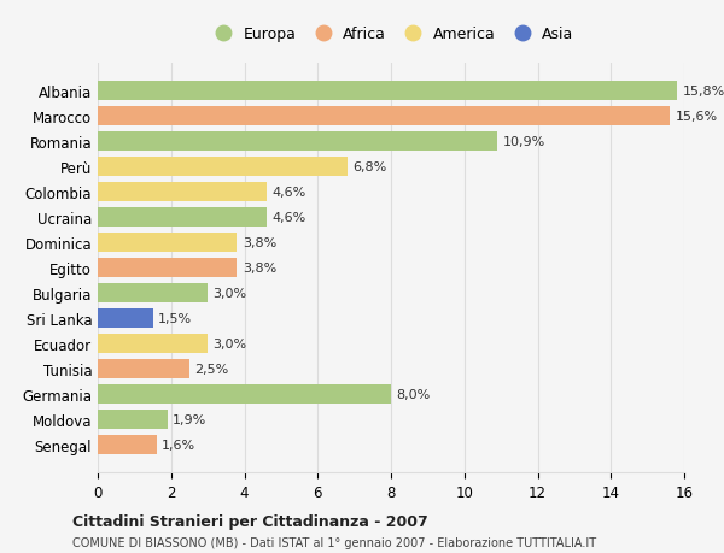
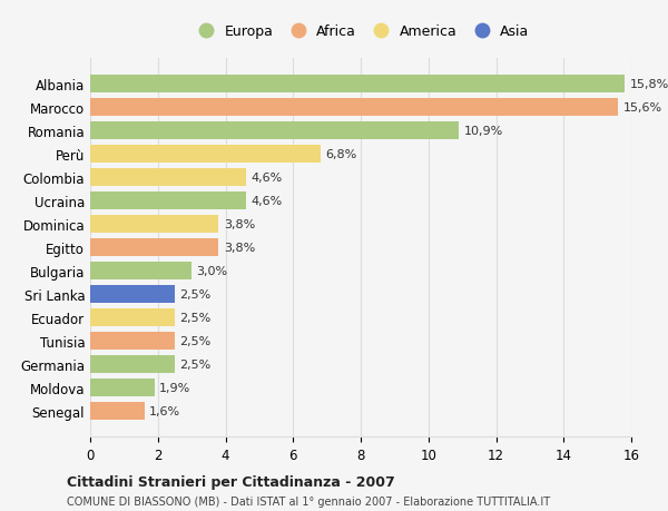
Sri Lanka: 1,5% -> 2,5%
Ecuador: 3,0% -> 2,5%
Germania: 8,0% -> 2,5%
